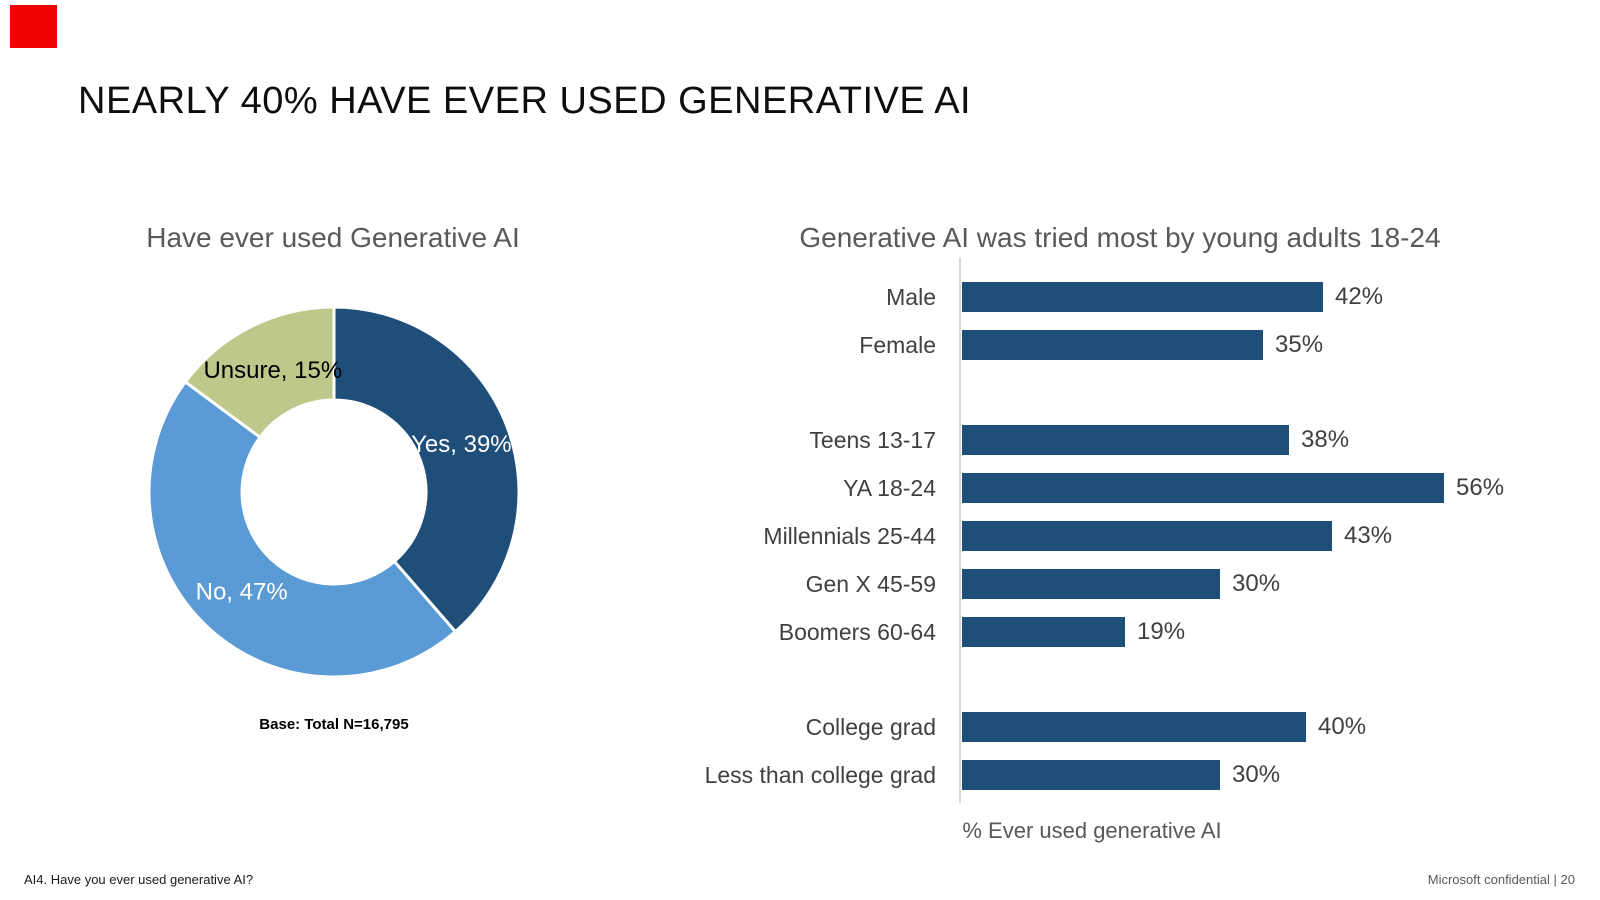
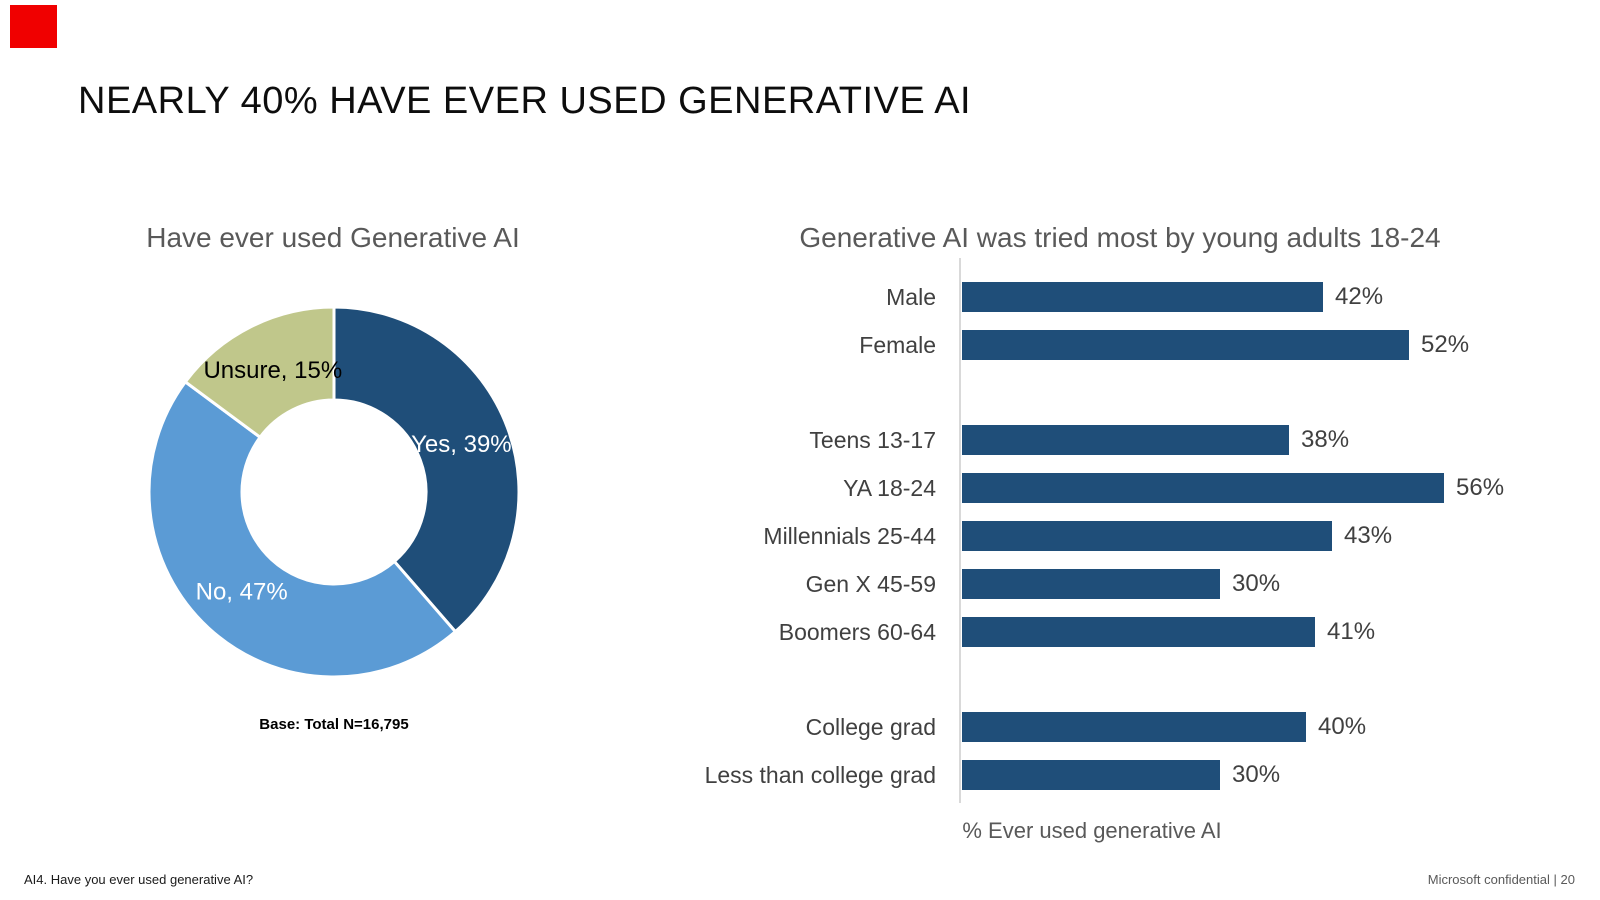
Generative AI was tried most by young adults 18-24/Female: 35% -> 52%
Generative AI was tried most by young adults 18-24/Boomers 60-64: 19% -> 41%
